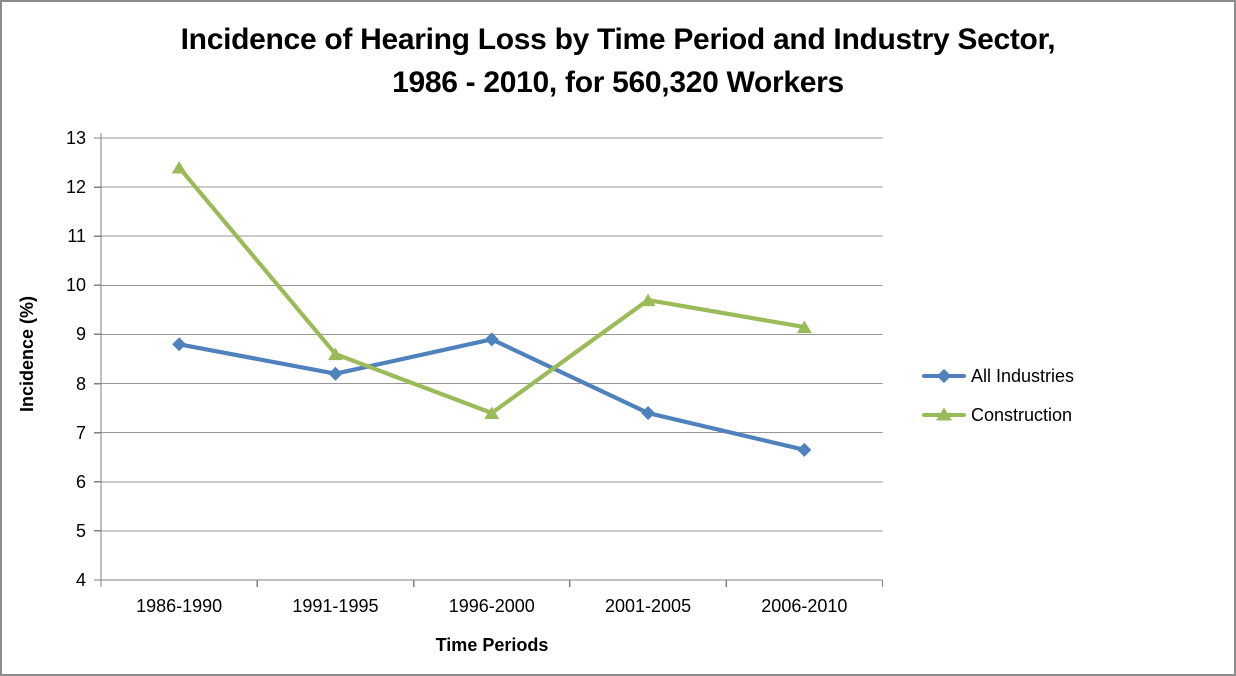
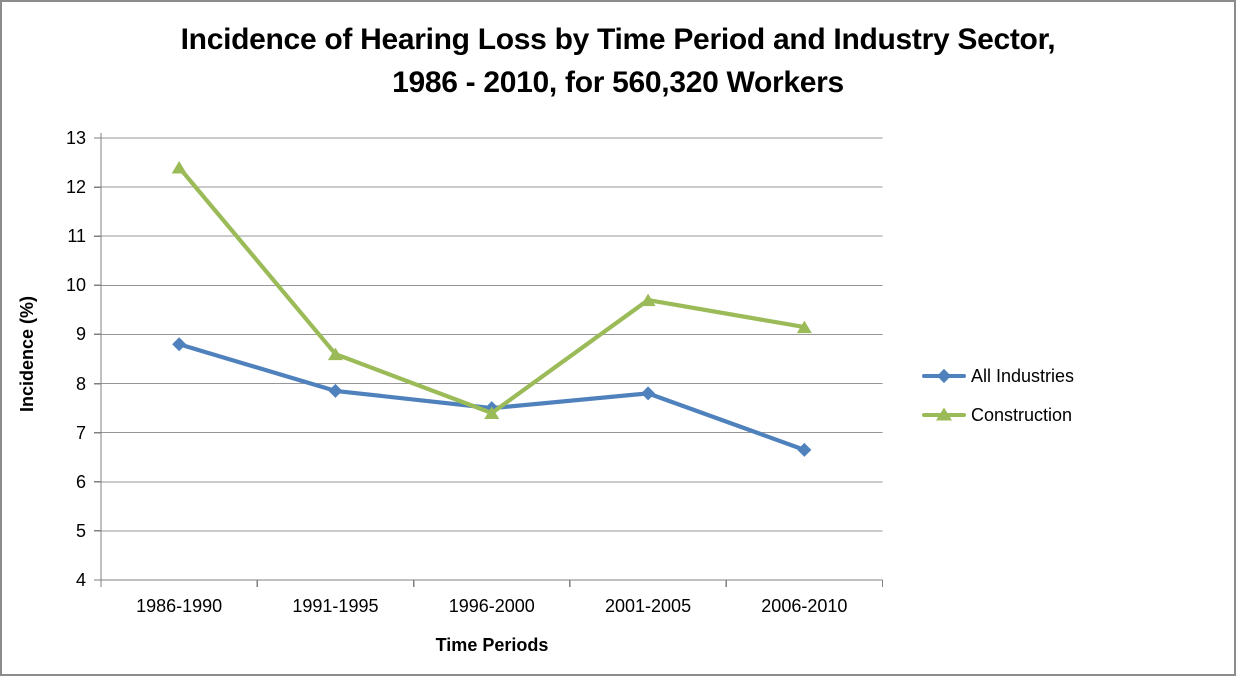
All Industries/1991-1995: 8.2 -> 7.8
All Industries/1996-2000: 8.9 -> 7.5
All Industries/2001-2005: 7.4 -> 7.8
